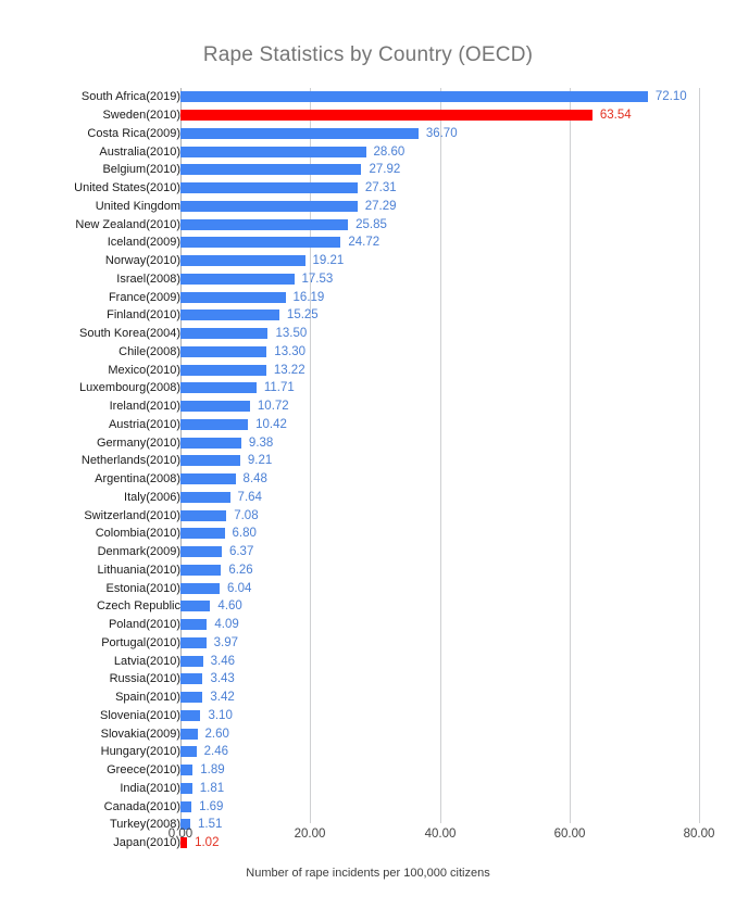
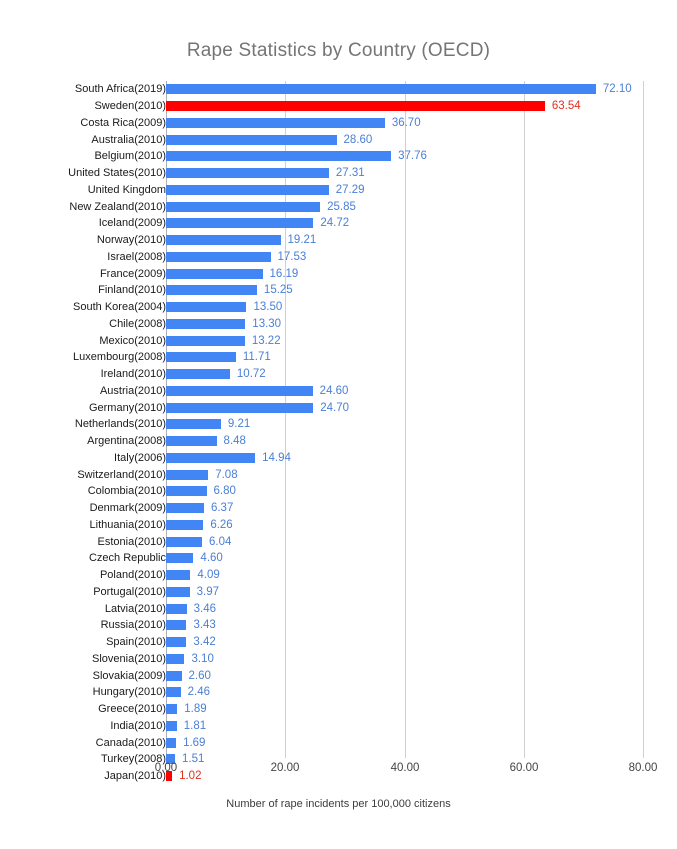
Belgium(2010): 27.92 -> 37.76
Austria(2010): 10.42 -> 24.60
Germany(2010): 9.38 -> 24.70
Italy(2006): 7.64 -> 14.94
